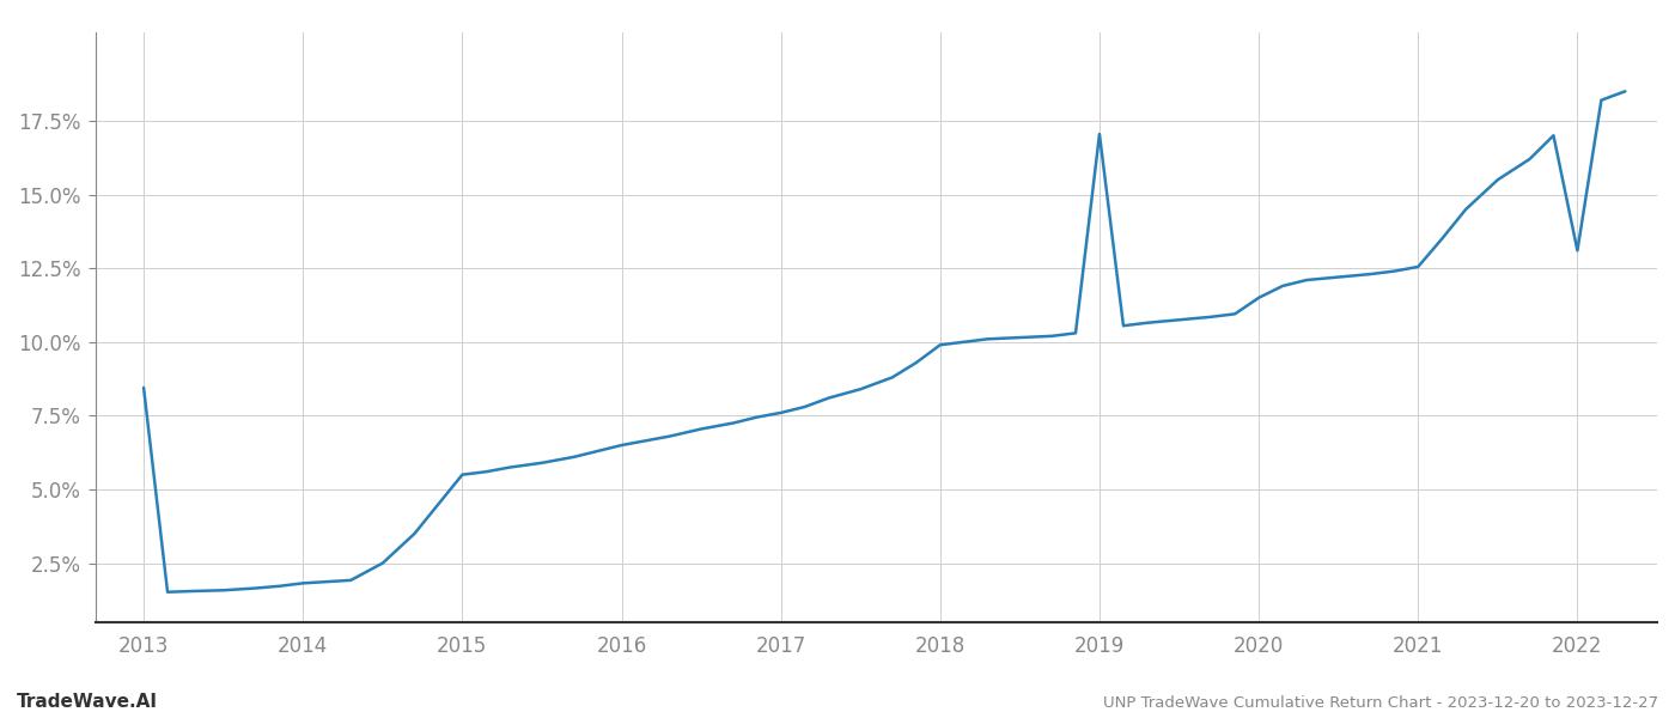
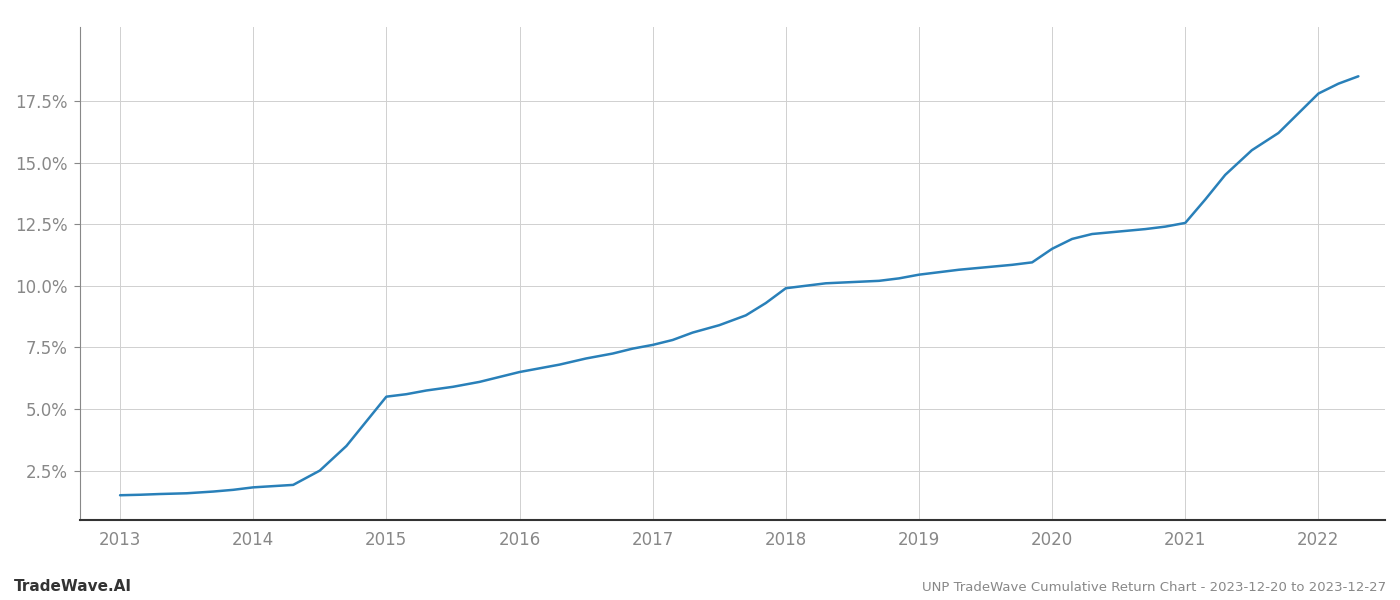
2013: 8.45% -> 1.50%
2019: 17.05% -> 10.45%
2022: 13.10% -> 17.80%
